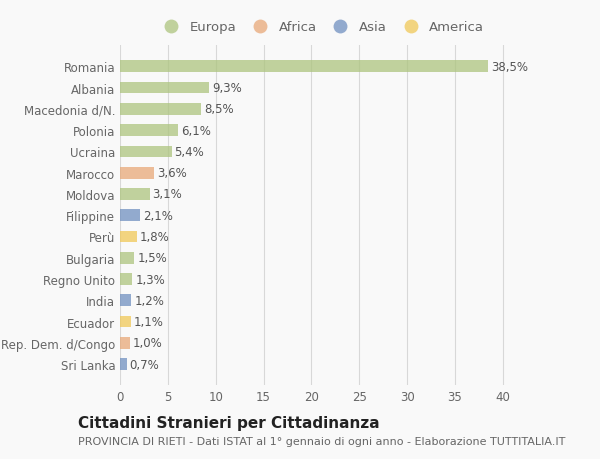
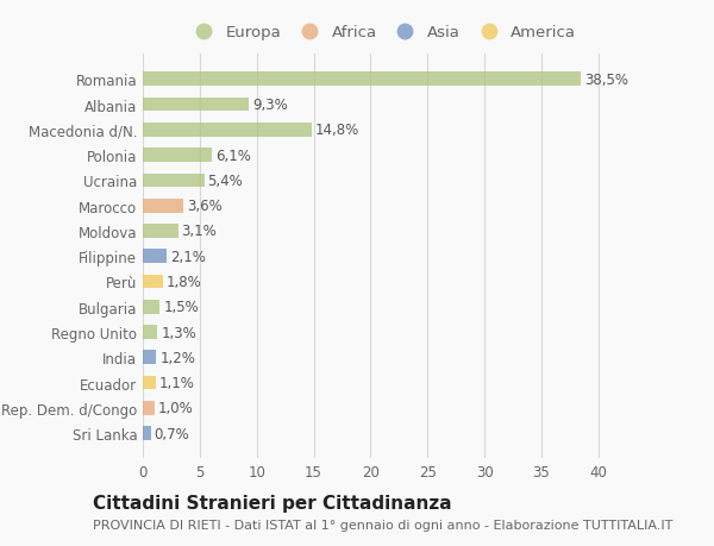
Macedonia d/N.: 8,5% -> 14,8%
